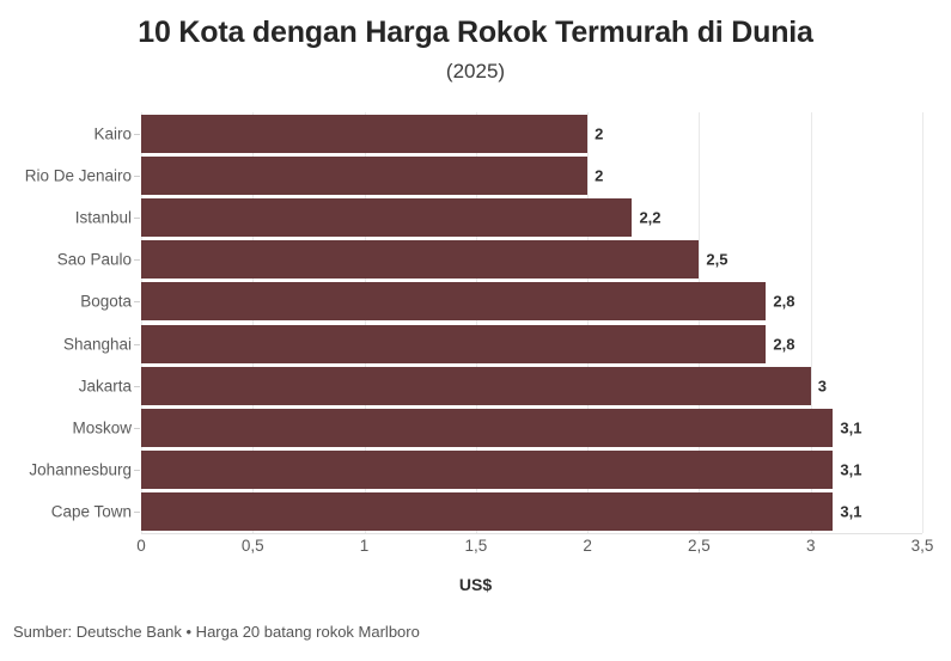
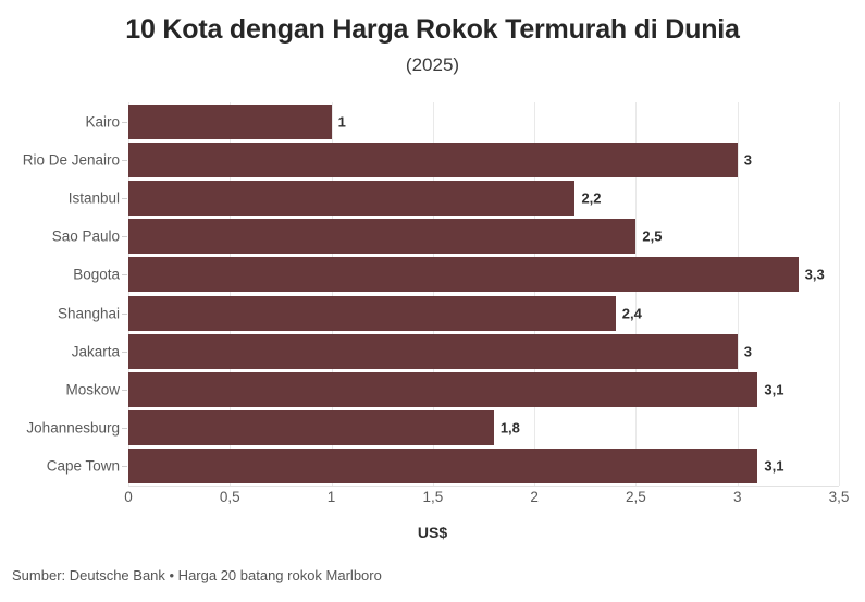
Kairo: 2 -> 1
Rio De Jenairo: 2 -> 3
Bogota: 2,8 -> 3,3
Shanghai: 2,8 -> 2,4
Johannesburg: 3,1 -> 1,8
